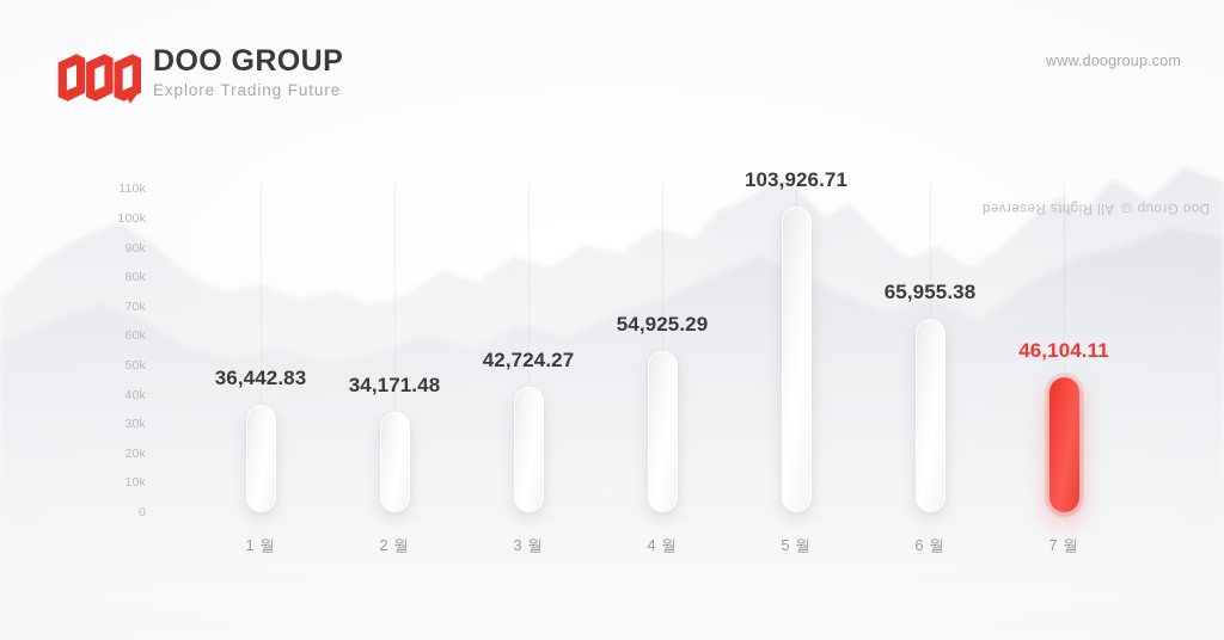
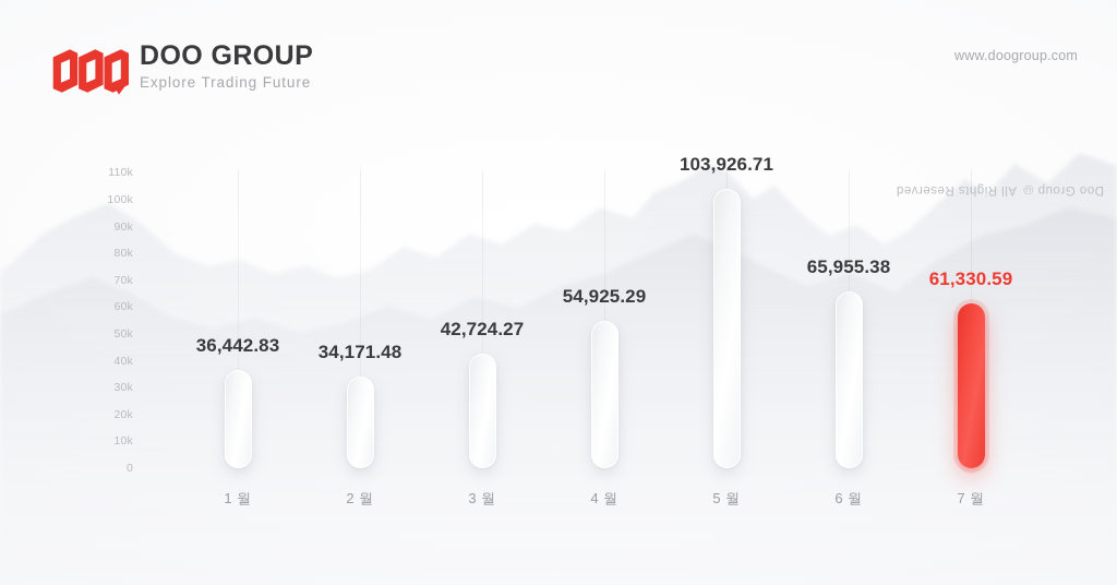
7 월: 46,104.11 -> 61,330.59
